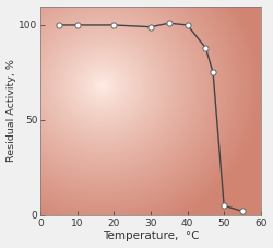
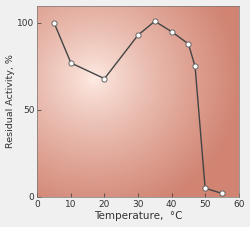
10: 100 -> 77
20: 100 -> 68
30: 99 -> 93
40: 100 -> 95
